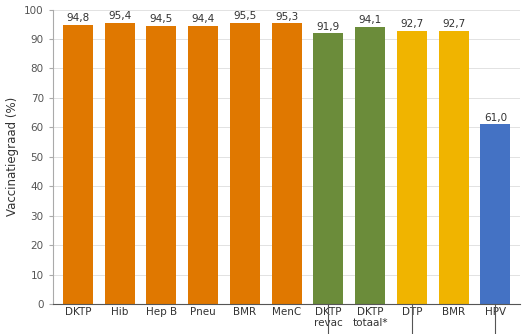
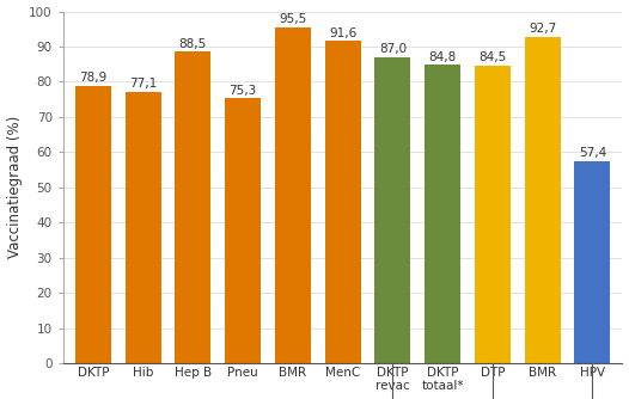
DKTP: 94,8 -> 78,9
Hib: 95,4 -> 77,1
Hep B: 94,5 -> 88,5
Pneu: 94,4 -> 75,3
MenC: 95,3 -> 91,6
DKTP revac: 91,9 -> 87,0
DKTP totaal*: 94,1 -> 84,8
DTP: 92,7 -> 84,5
HPV: 61,0 -> 57,4
